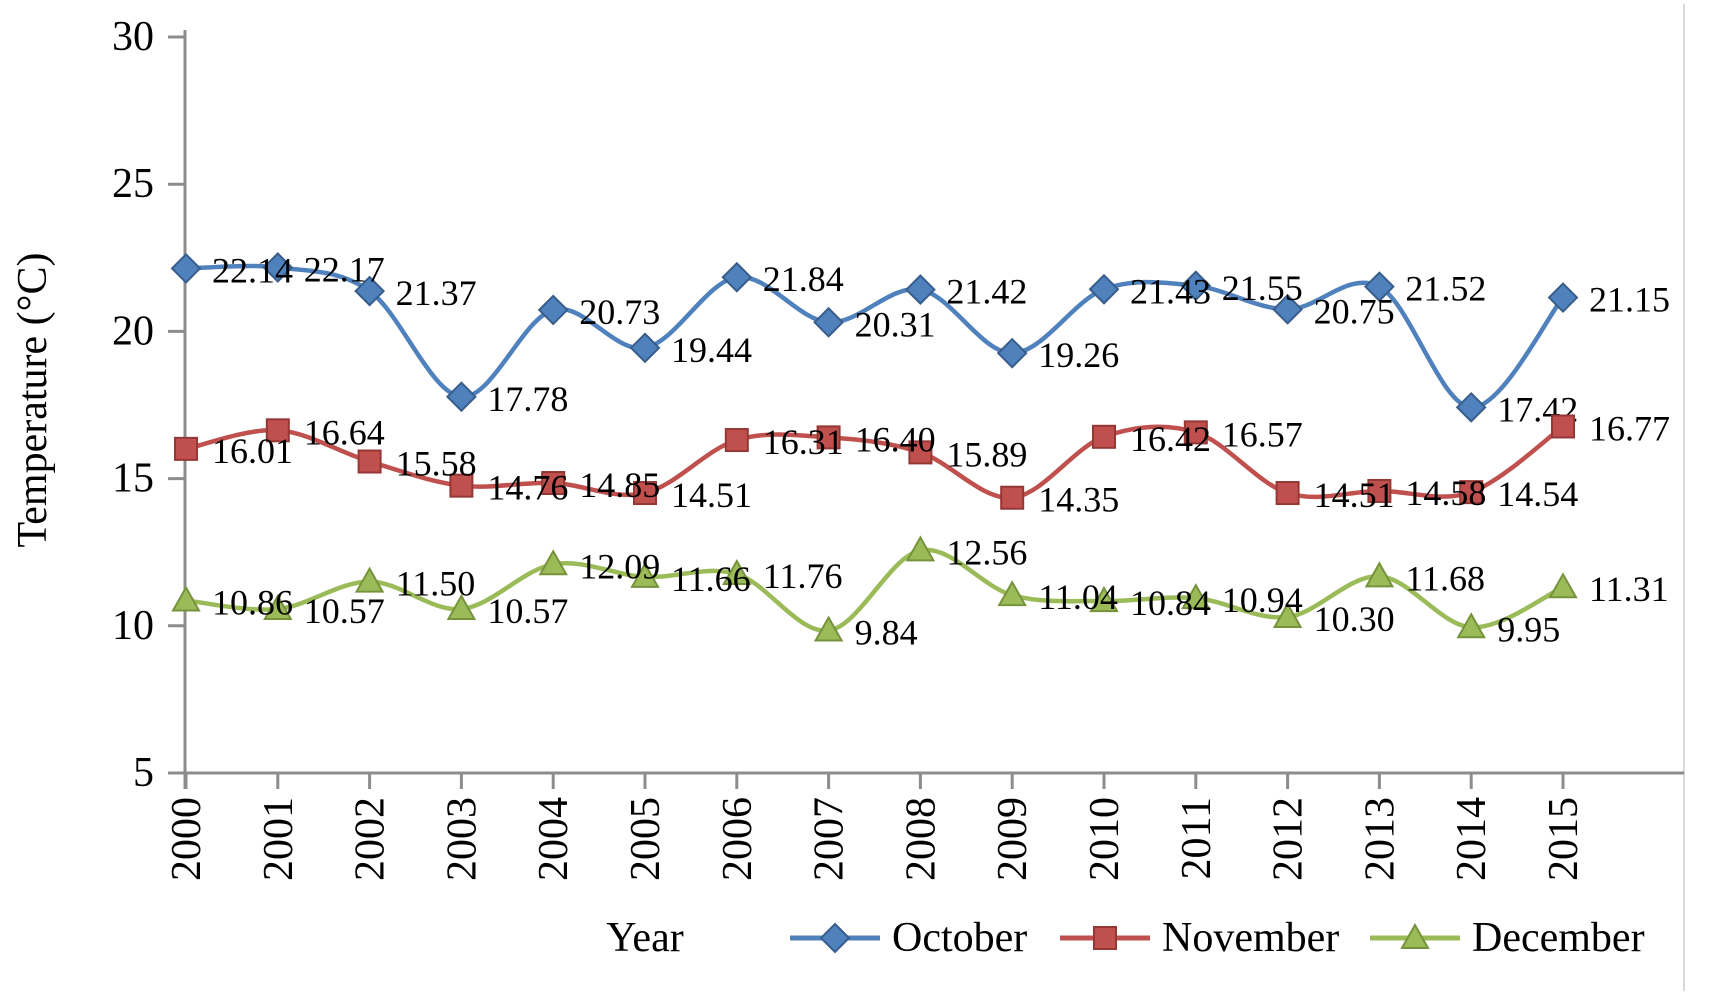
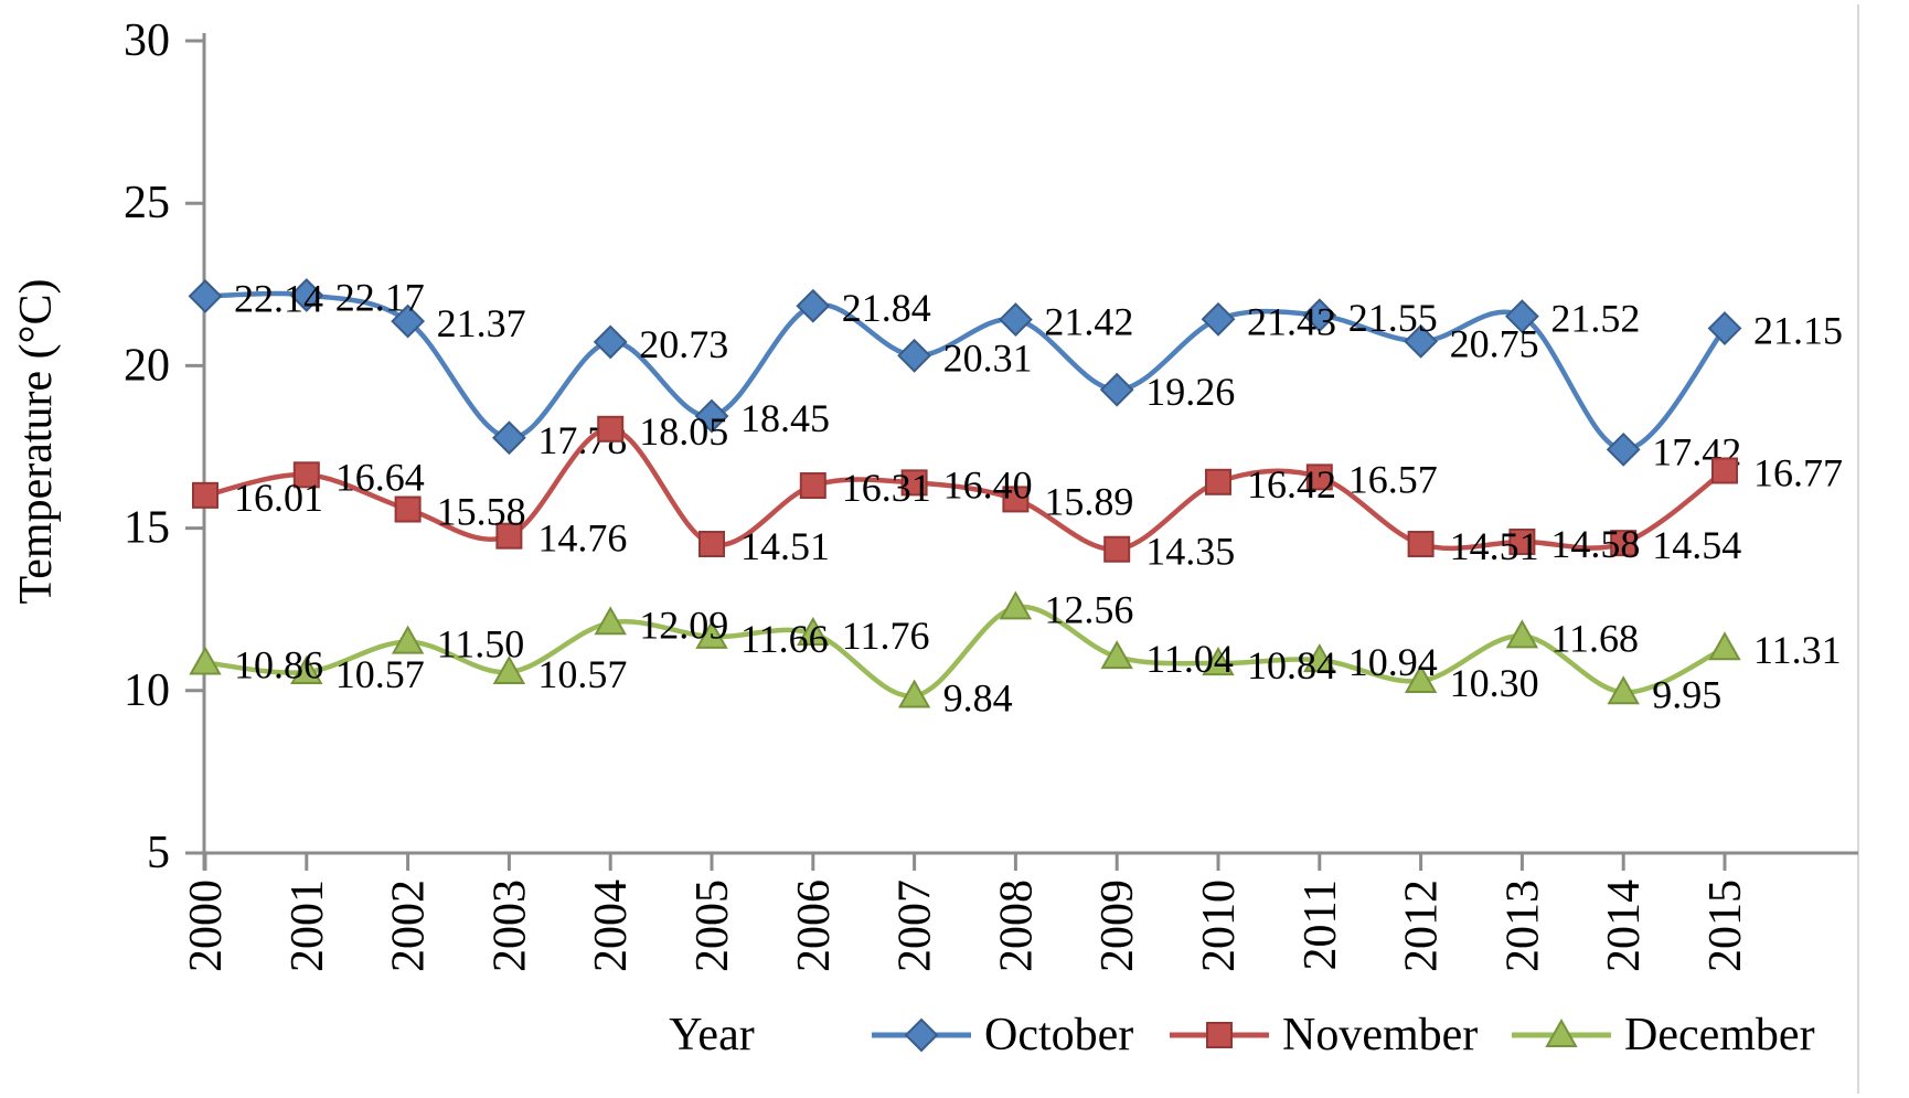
November/2004: 14.85 -> 18.05
October/2005: 19.44 -> 18.45
